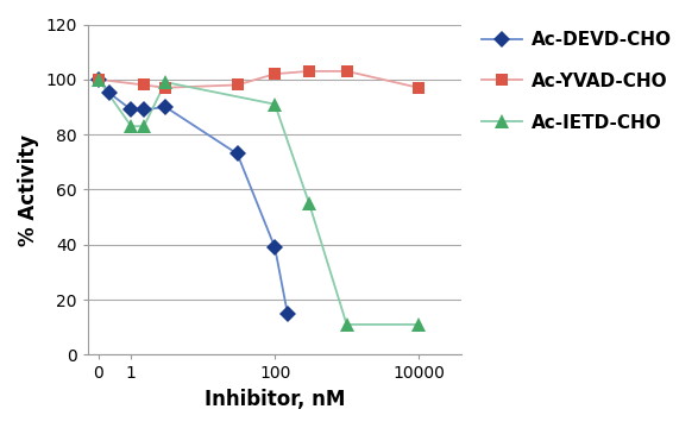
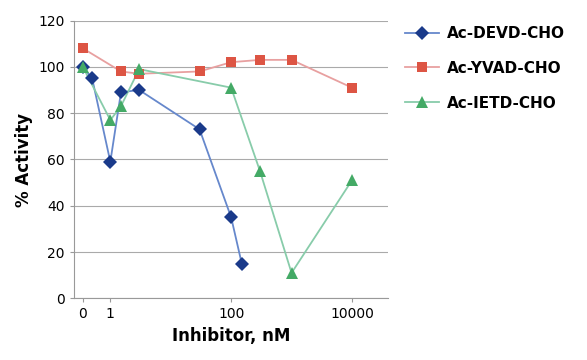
Ac-YVAD-CHO/0: 100 -> 108
Ac-DEVD-CHO/1: 89 -> 59
Ac-IETD-CHO/1: 83 -> 77
Ac-DEVD-CHO/100: 39 -> 35
Ac-YVAD-CHO/10000: 97 -> 91
Ac-IETD-CHO/10000: 11 -> 51
